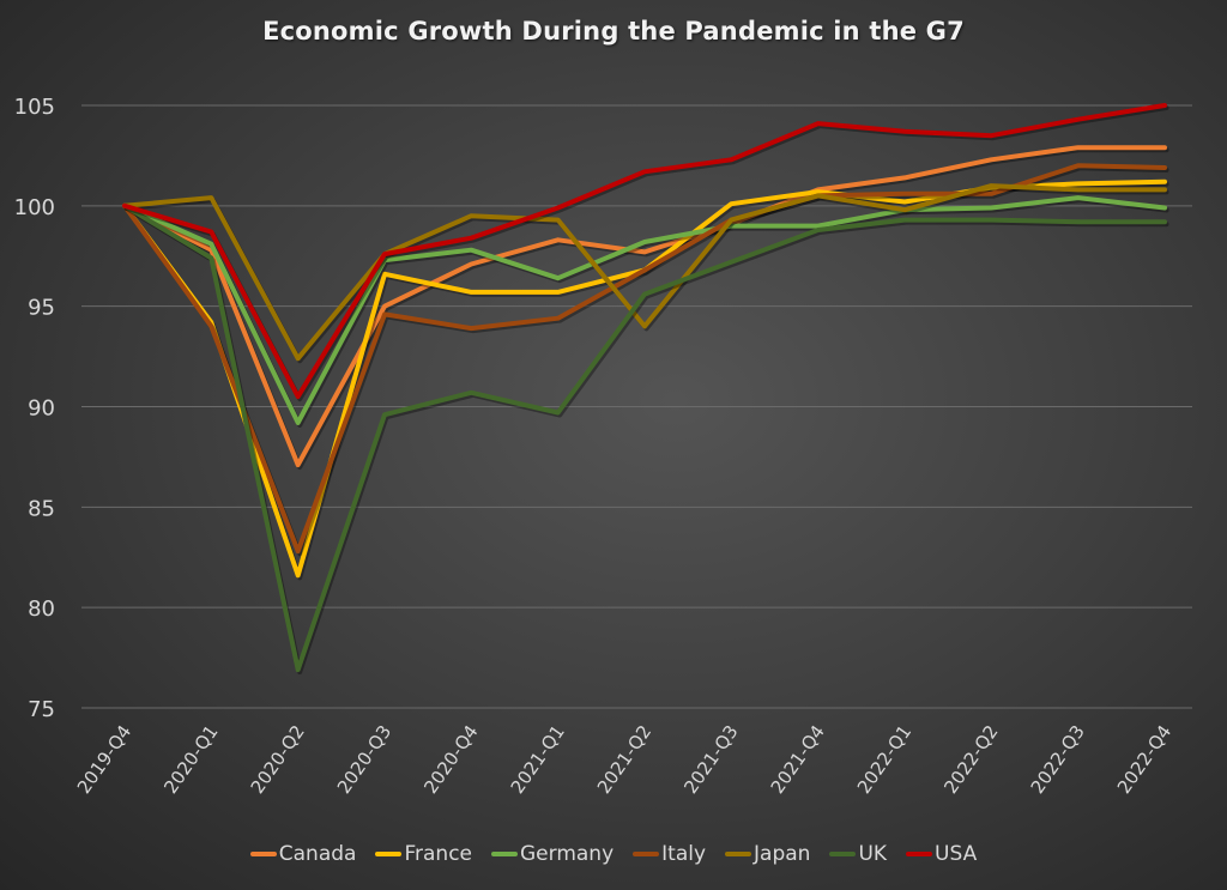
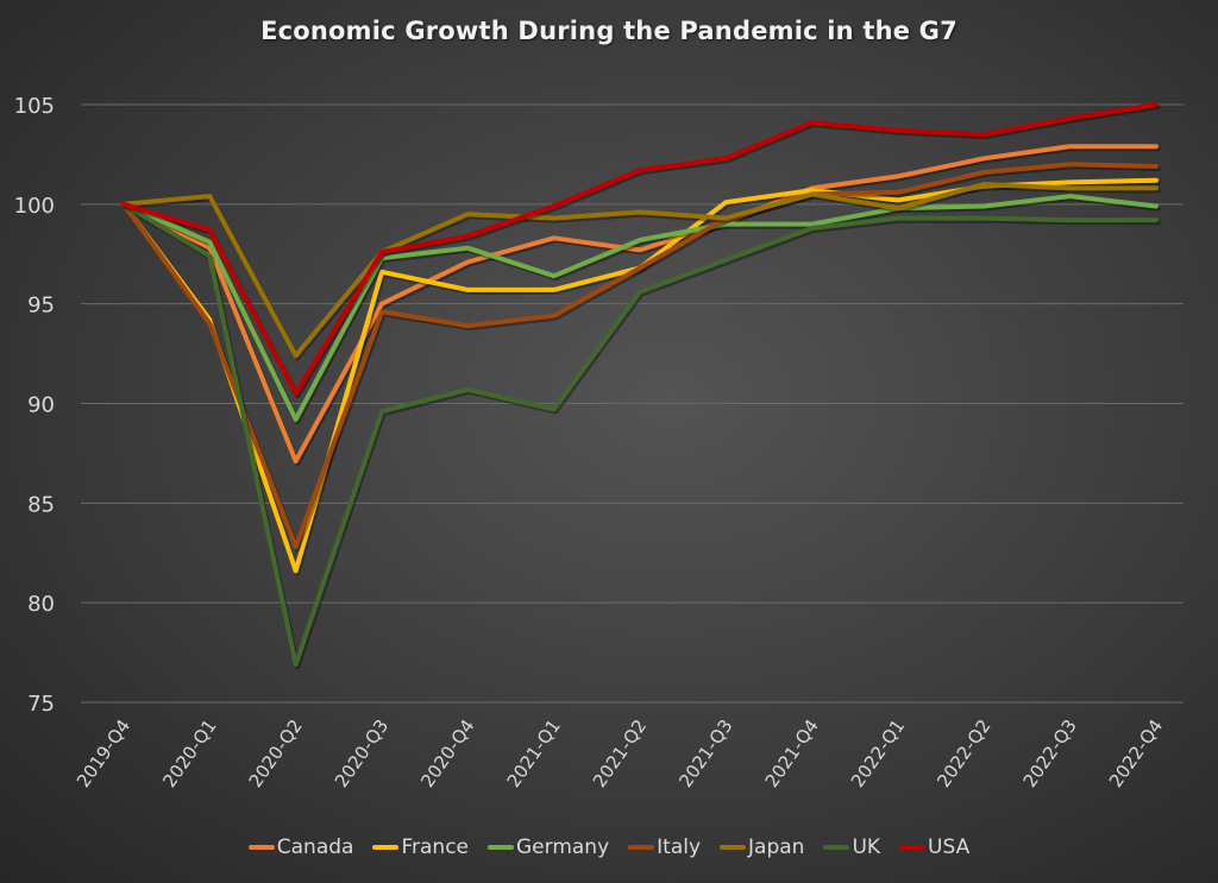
Japan/2021-Q2: 94.0 -> 99.6
Italy/2022-Q2: 100.6 -> 101.6
